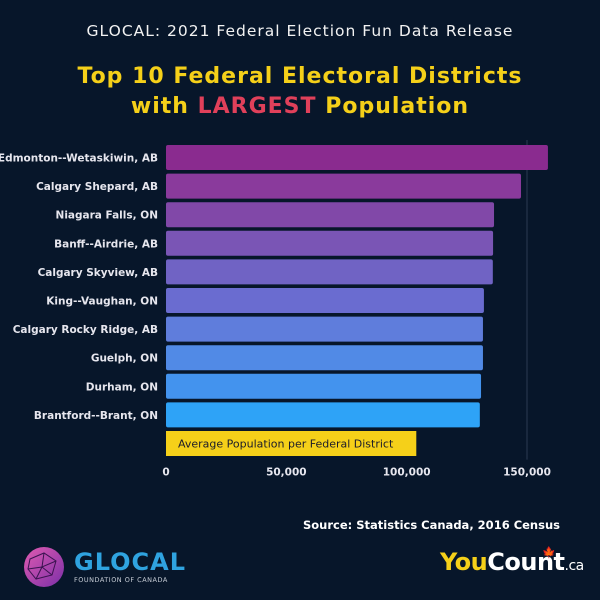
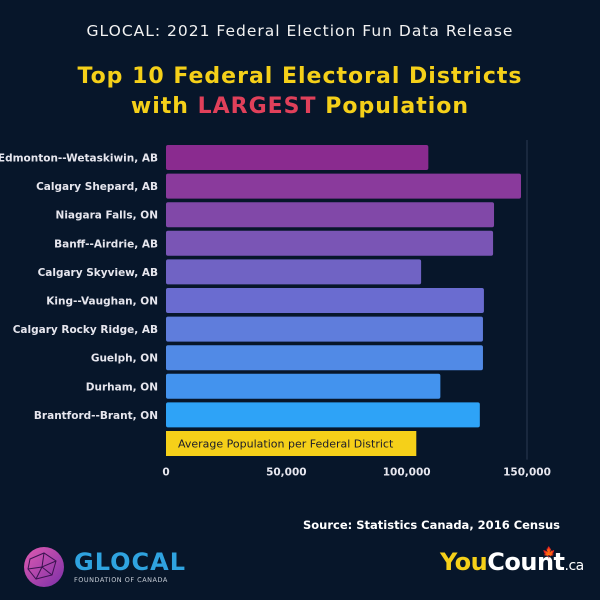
Edmonton--Wetaskiwin, AB: 159000 -> 109000
Calgary Skyview, AB: 136000 -> 106000
Durham, ON: 131000 -> 114000
